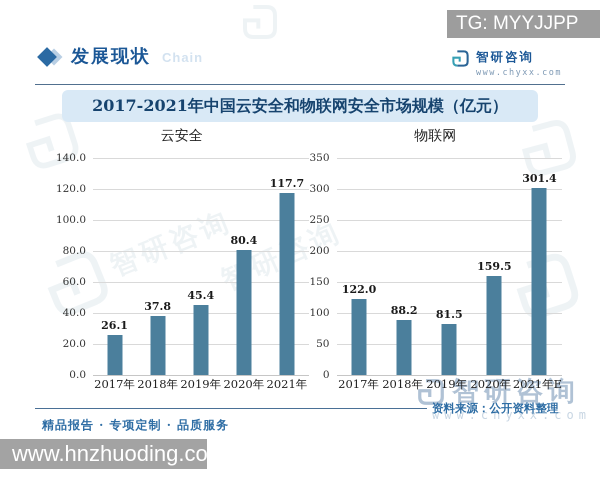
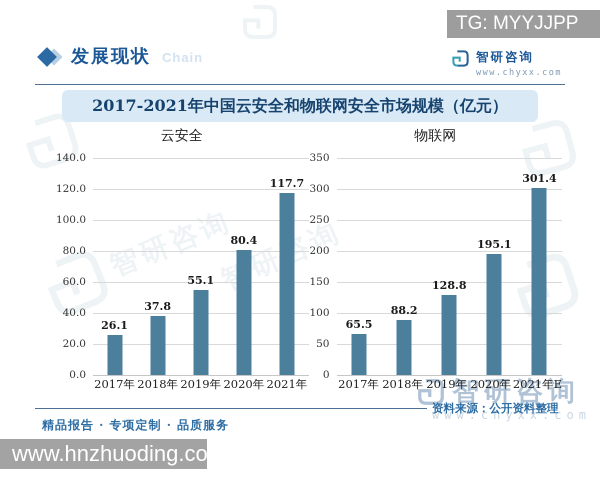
云安全/2019年: 45.4 -> 55.1
物联网/2017年: 122.0 -> 65.5
物联网/2019年: 81.5 -> 128.8
物联网/2020年: 159.5 -> 195.1
